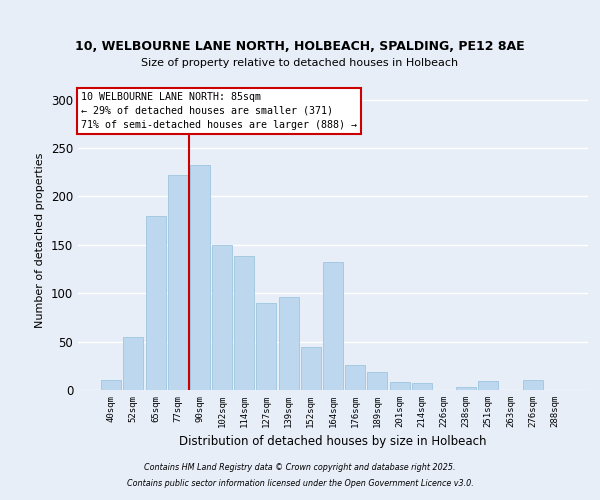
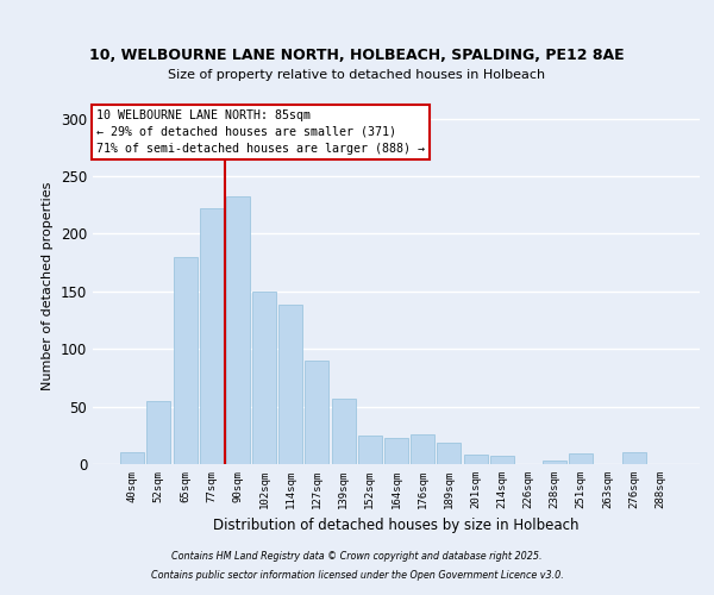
139sqm: 96 -> 57
152sqm: 44 -> 25
164sqm: 132 -> 23
